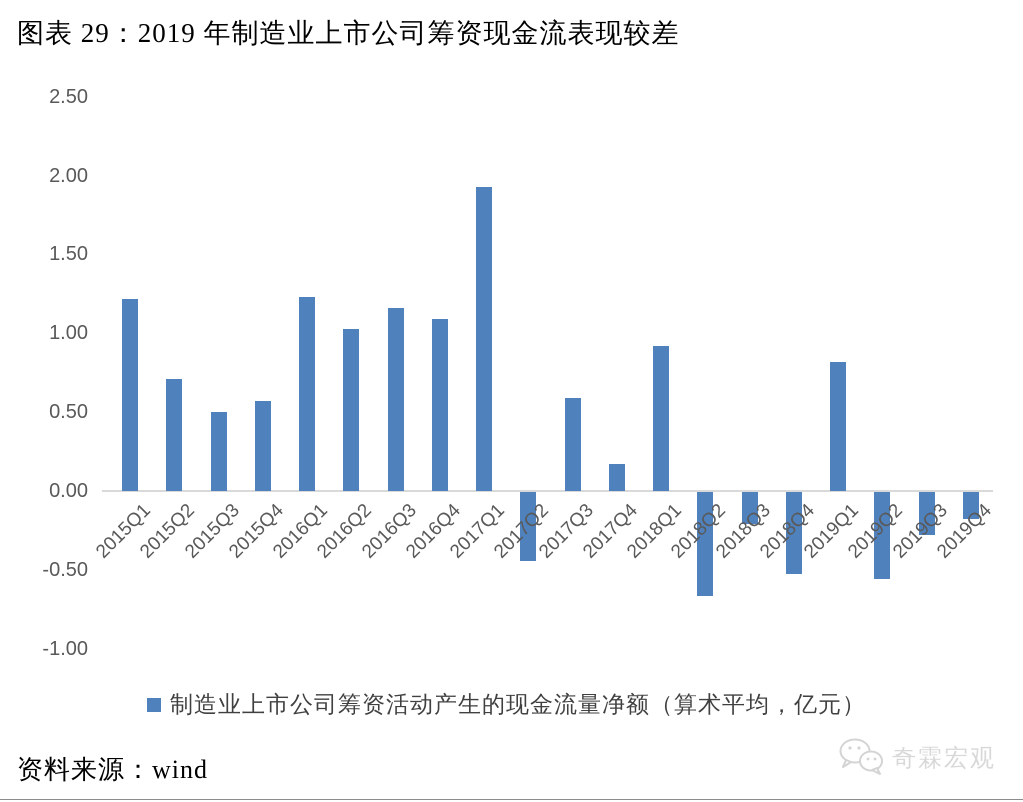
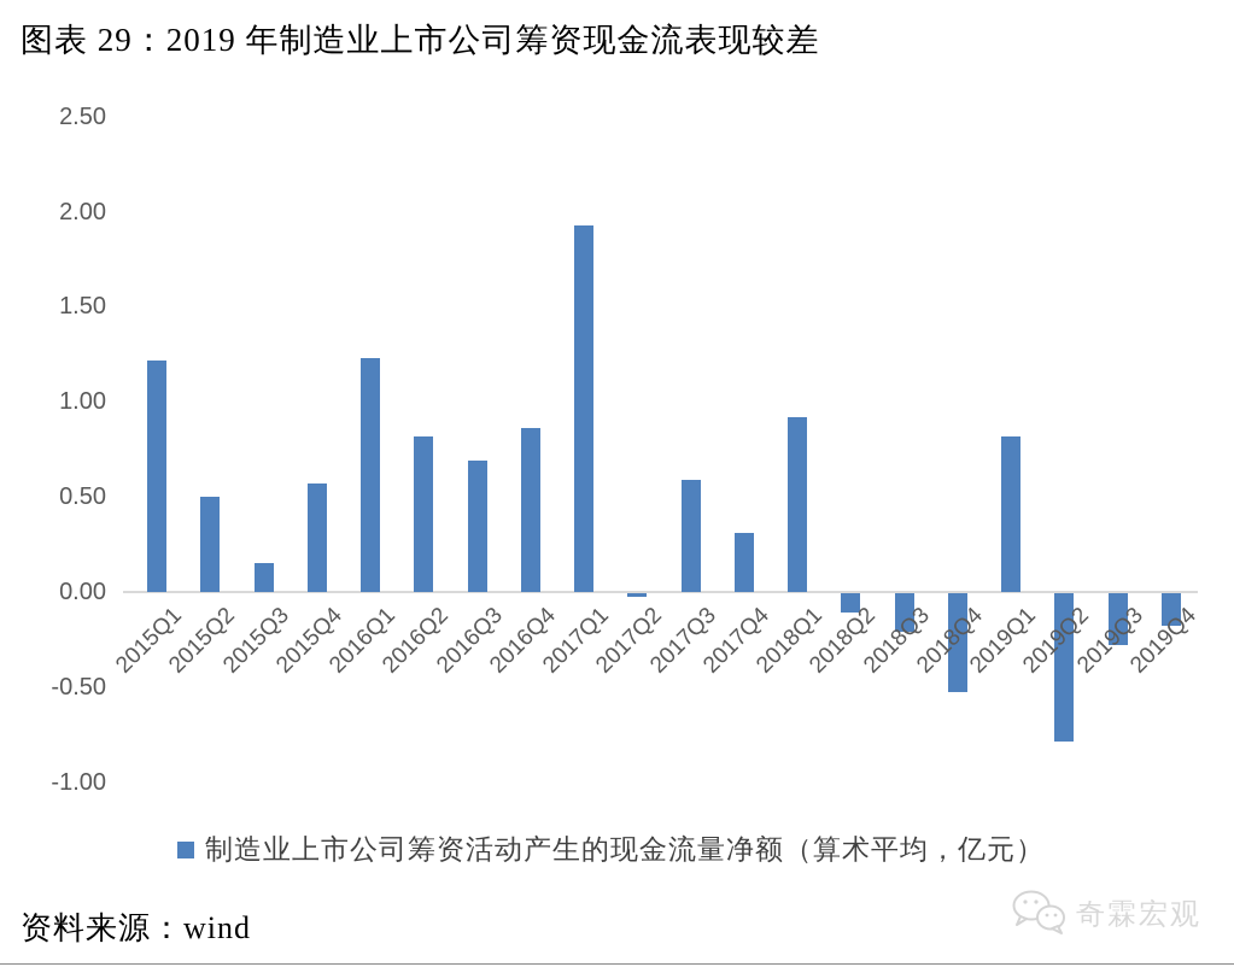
2015Q2: 0.71 -> 0.50
2015Q3: 0.50 -> 0.15
2016Q2: 1.03 -> 0.82
2016Q3: 1.16 -> 0.69
2016Q4: 1.09 -> 0.86
2017Q2: -0.44 -> -0.02
2017Q4: 0.17 -> 0.31
2018Q2: -0.66 -> -0.10
2019Q2: -0.55 -> -0.78
